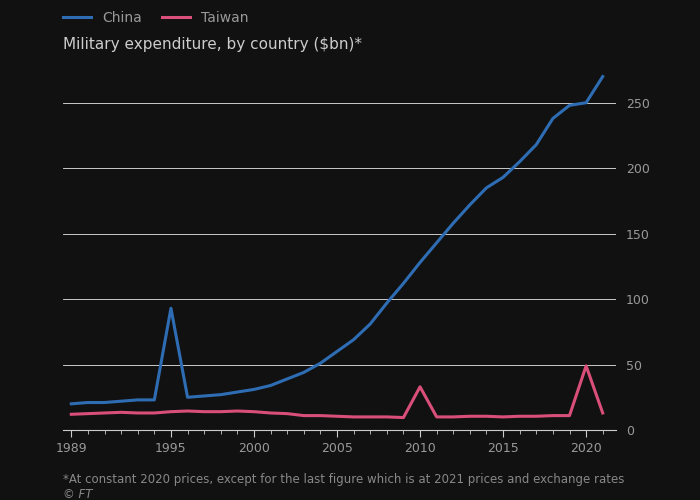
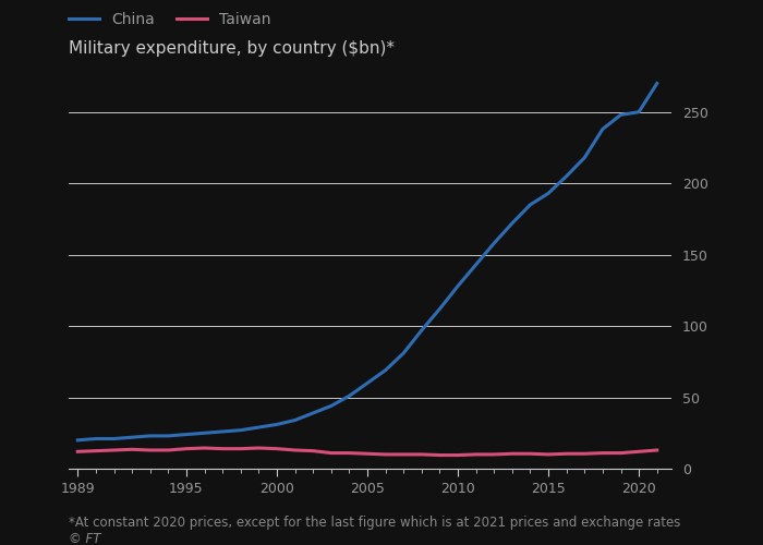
China/1995: 93 -> 24
Taiwan/2010: 33 -> 10
Taiwan/2020: 49 -> 12
